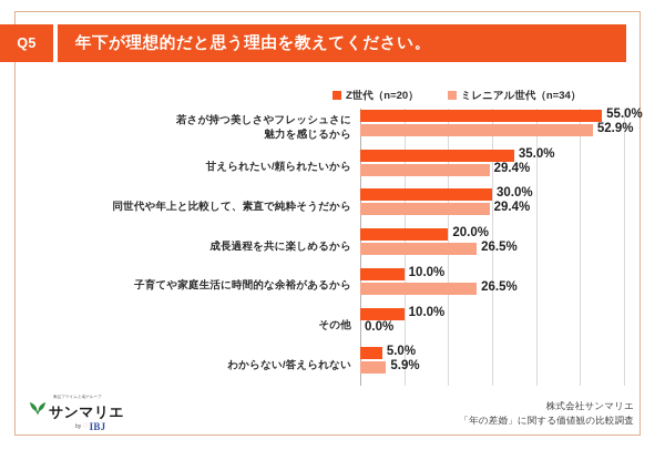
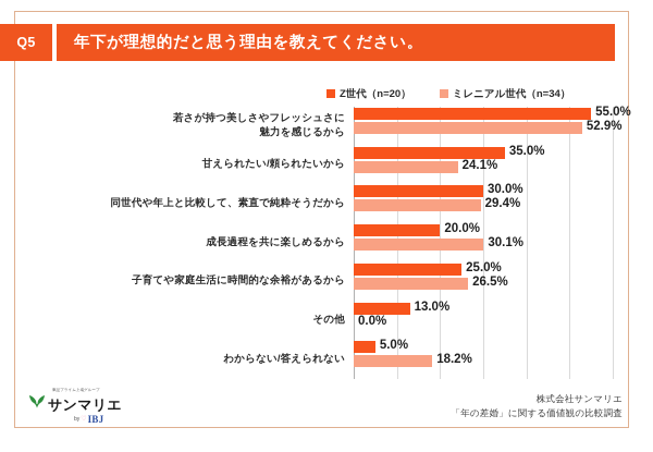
ミレニアル世代（n=34）/甘えられたい/頼られたいから: 29.4% -> 24.1%
ミレニアル世代（n=34）/成長過程を共に楽しめるから: 26.5% -> 30.1%
Z世代（n=20）/子育てや家庭生活に時間的な余裕があるから: 10.0% -> 25.0%
Z世代（n=20）/その他: 10.0% -> 13.0%
ミレニアル世代（n=34）/わからない/答えられない: 5.9% -> 18.2%
